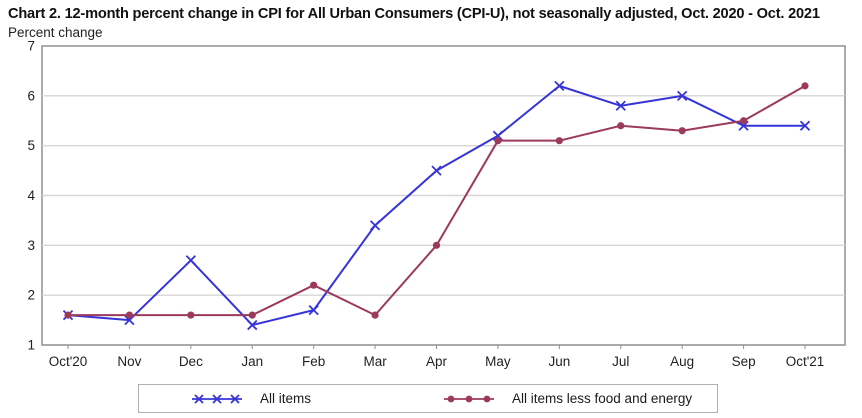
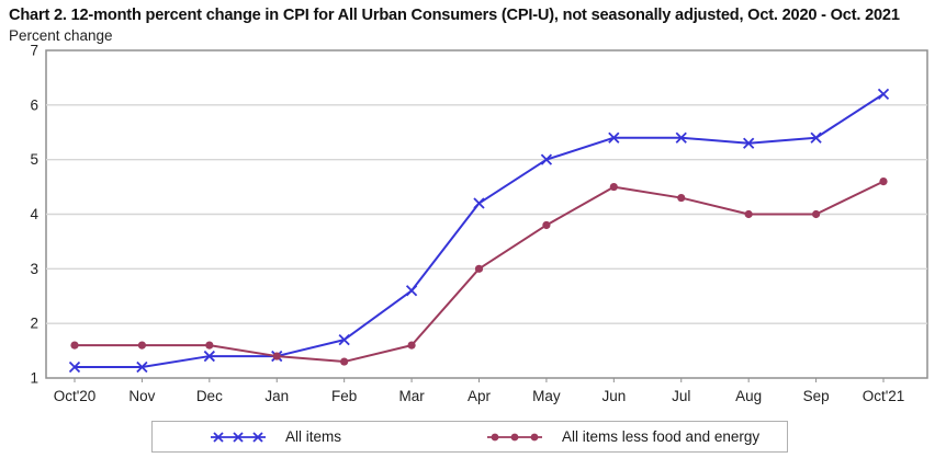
All items/Oct'20: 1.6 -> 1.2
All items/Nov: 1.5 -> 1.2
All items/Dec: 2.7 -> 1.4
All items less food and energy/Jan: 1.6 -> 1.4
All items less food and energy/Feb: 2.2 -> 1.3
All items/Mar: 3.4 -> 2.6
All items/Apr: 4.5 -> 4.2
All items/May: 5.2 -> 5.0
All items less food and energy/May: 5.1 -> 3.8
All items/Jun: 6.2 -> 5.4
All items less food and energy/Jun: 5.1 -> 4.5
All items/Jul: 5.8 -> 5.4
All items less food and energy/Jul: 5.4 -> 4.3
All items/Aug: 6.0 -> 5.3
All items less food and energy/Aug: 5.3 -> 4.0
All items less food and energy/Sep: 5.5 -> 4.0
All items/Oct'21: 5.4 -> 6.2
All items less food and energy/Oct'21: 6.2 -> 4.6
